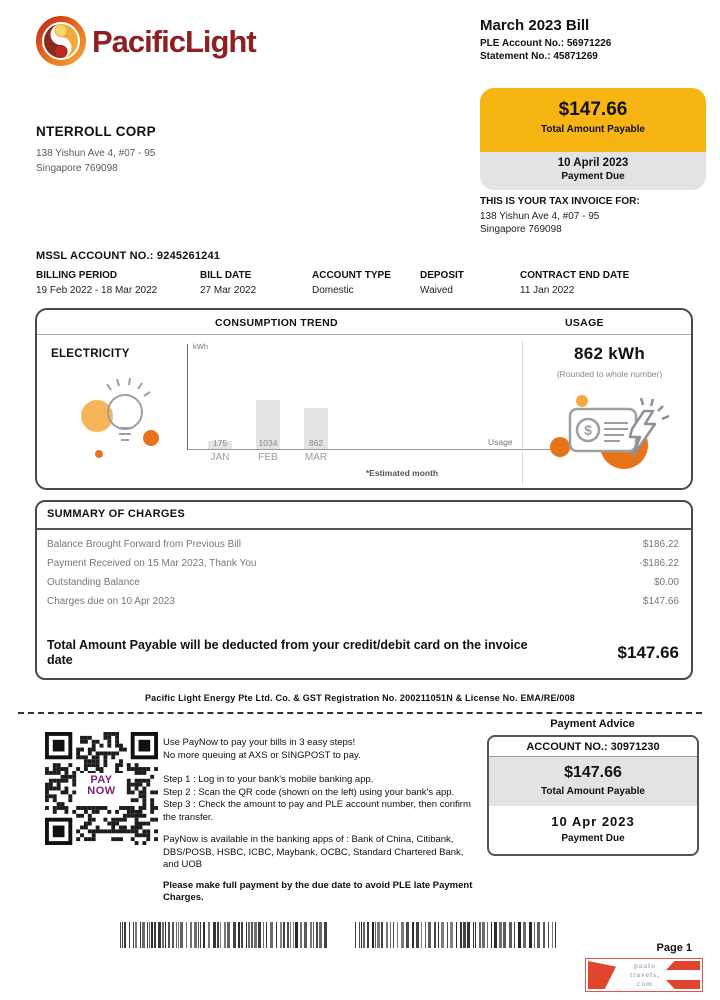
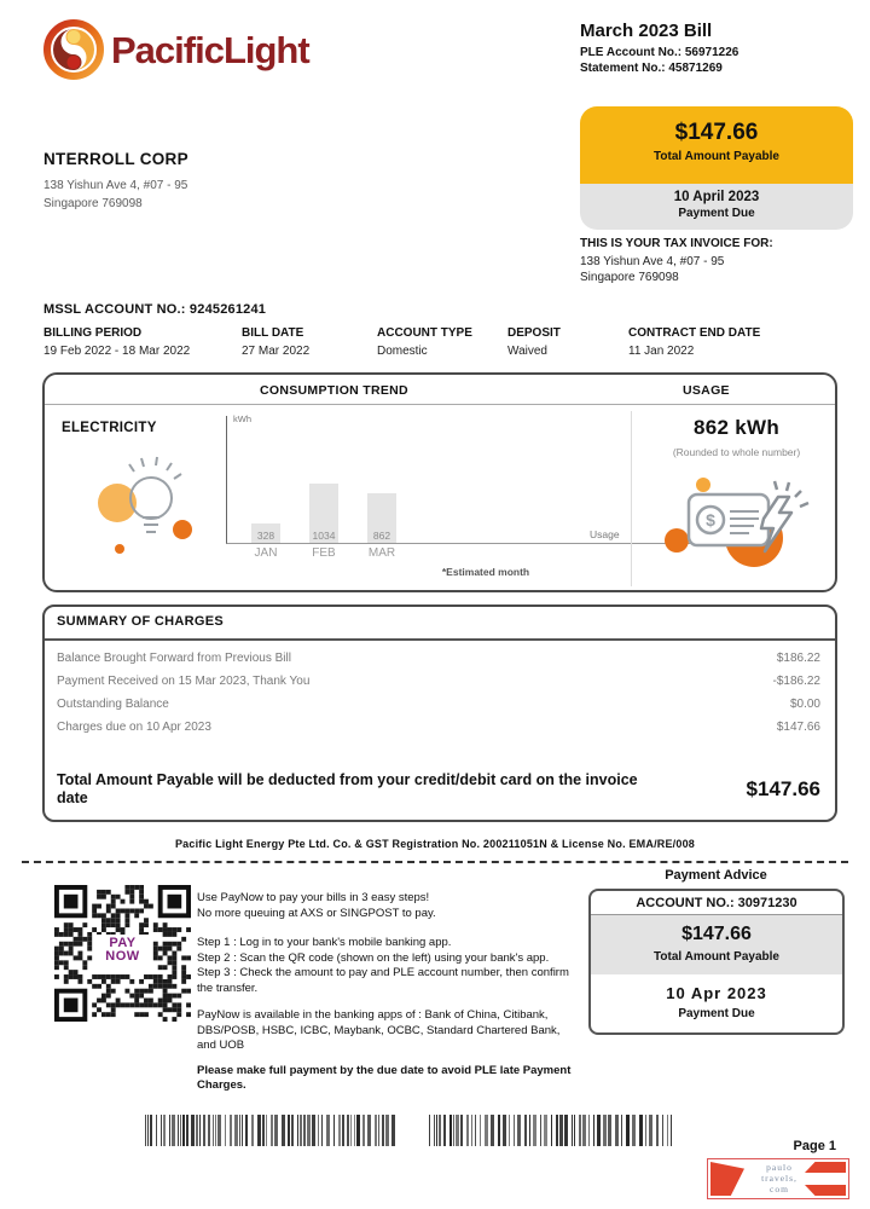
JAN: 175 -> 328
